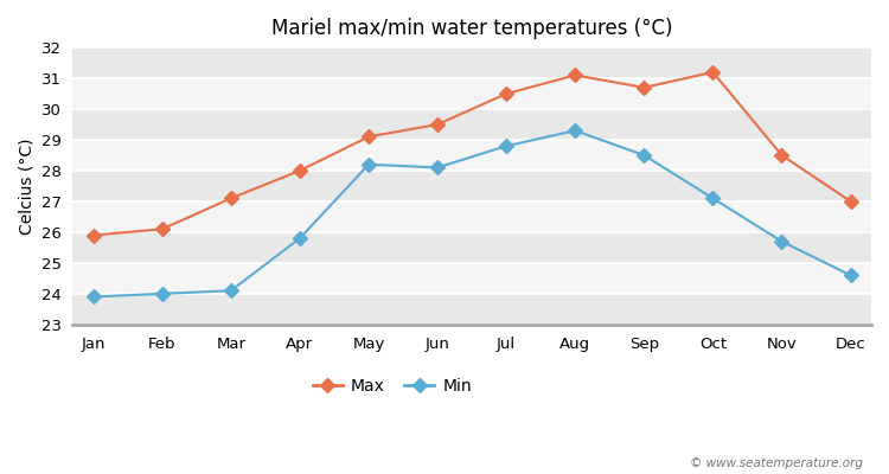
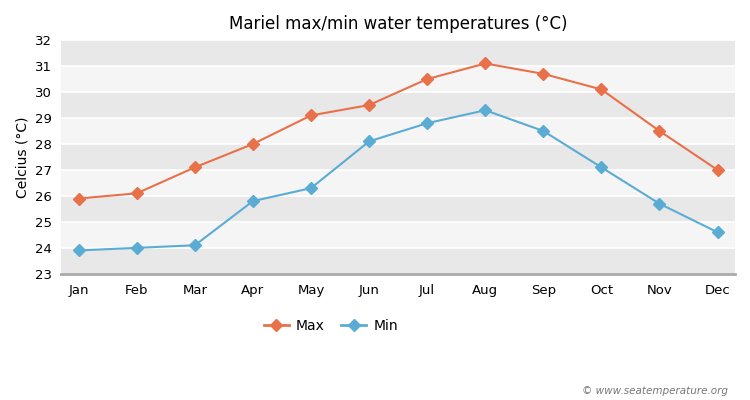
Min/May: 28.2 -> 26.3
Max/Oct: 31.2 -> 30.1
